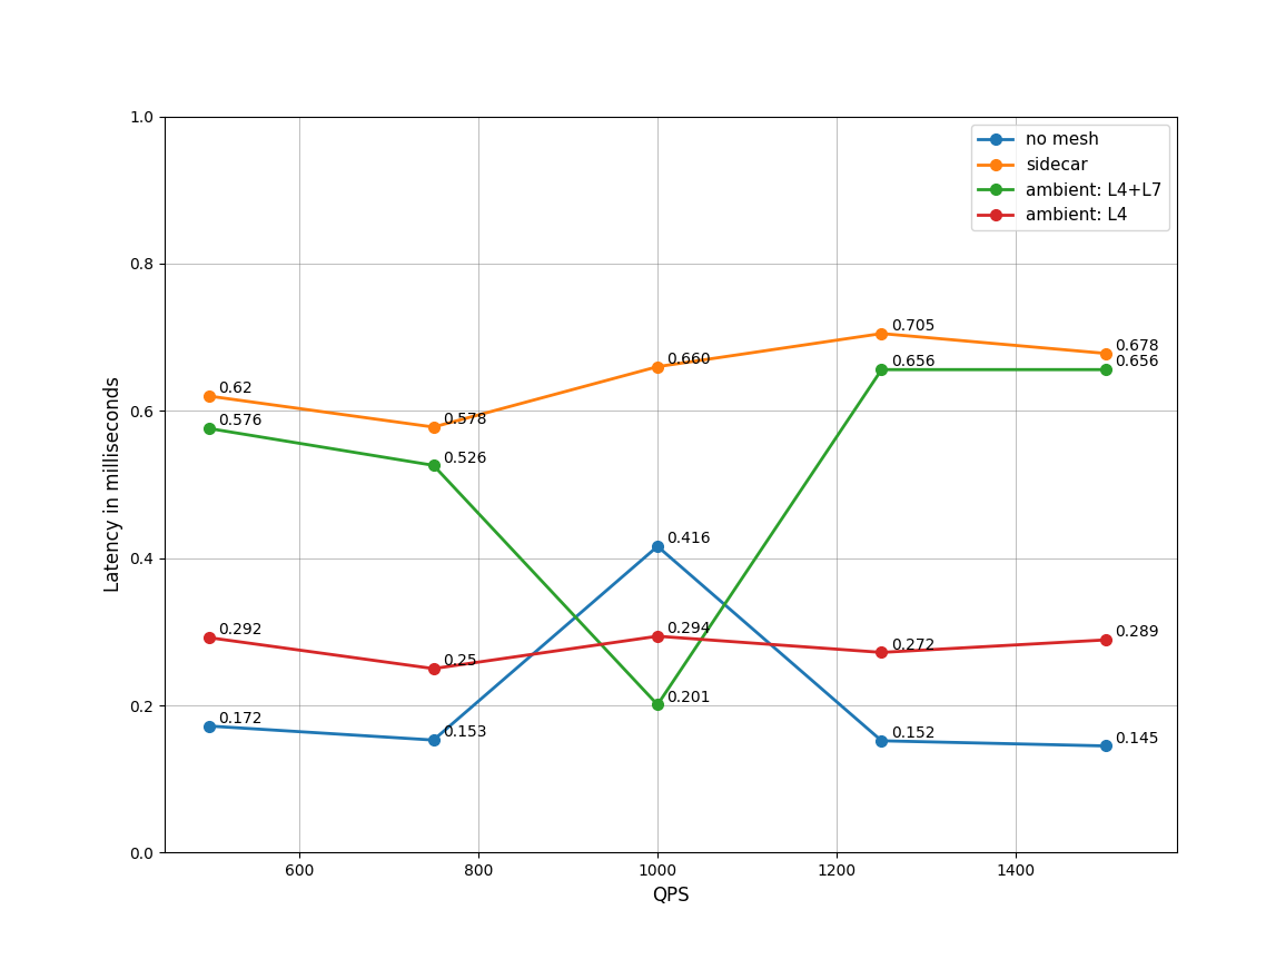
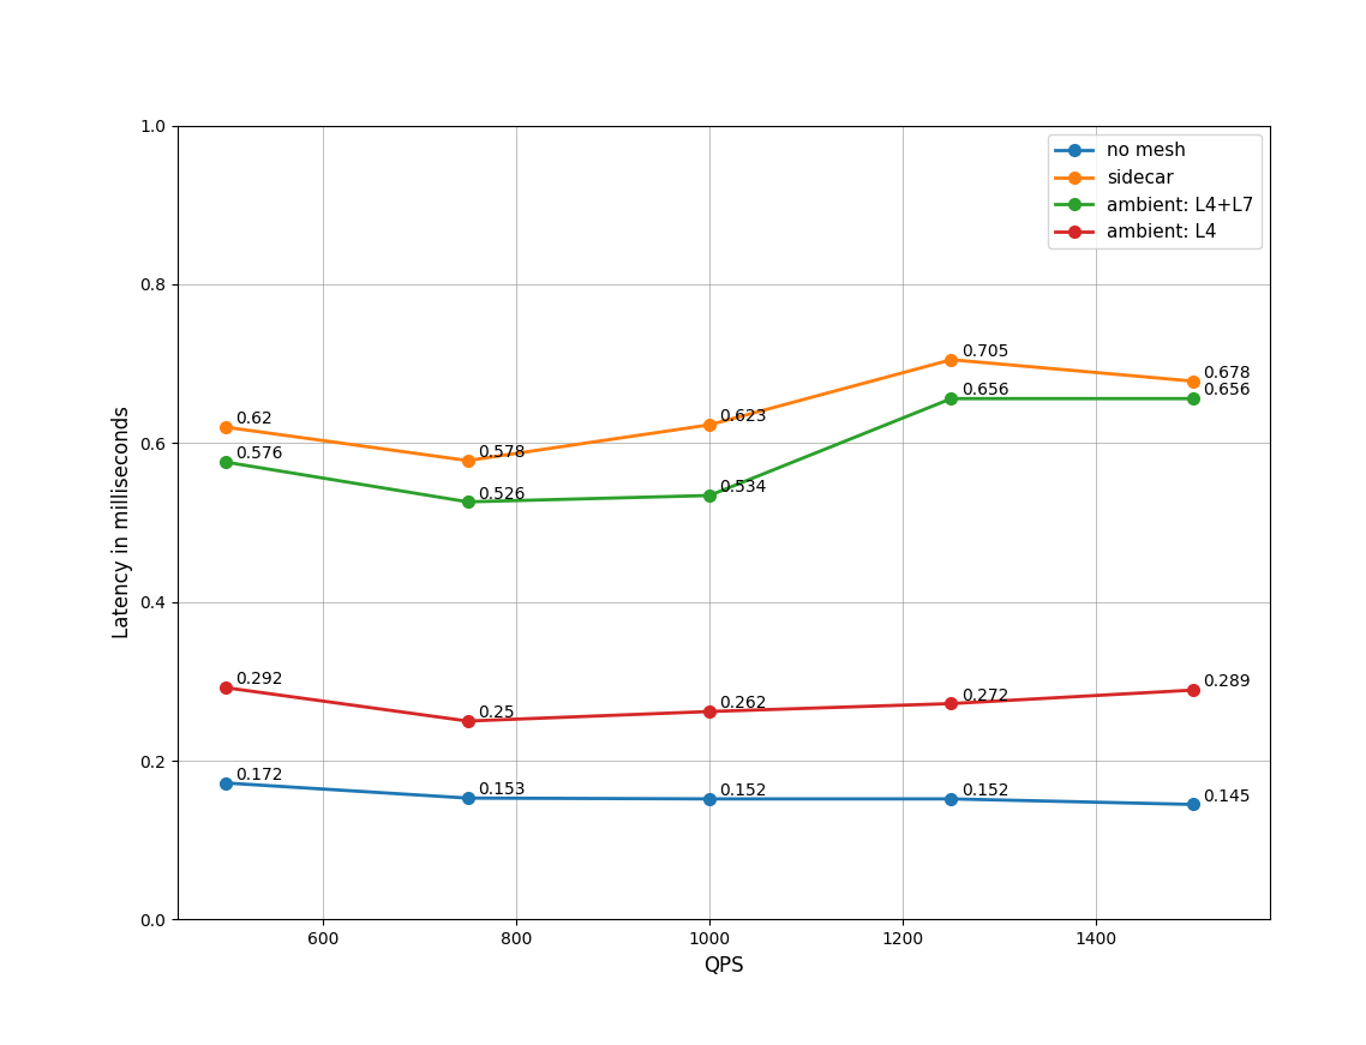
no mesh/1000: 0.416 -> 0.152
sidecar/1000: 0.660 -> 0.623
ambient: L4+L7/1000: 0.201 -> 0.534
ambient: L4/1000: 0.294 -> 0.262
